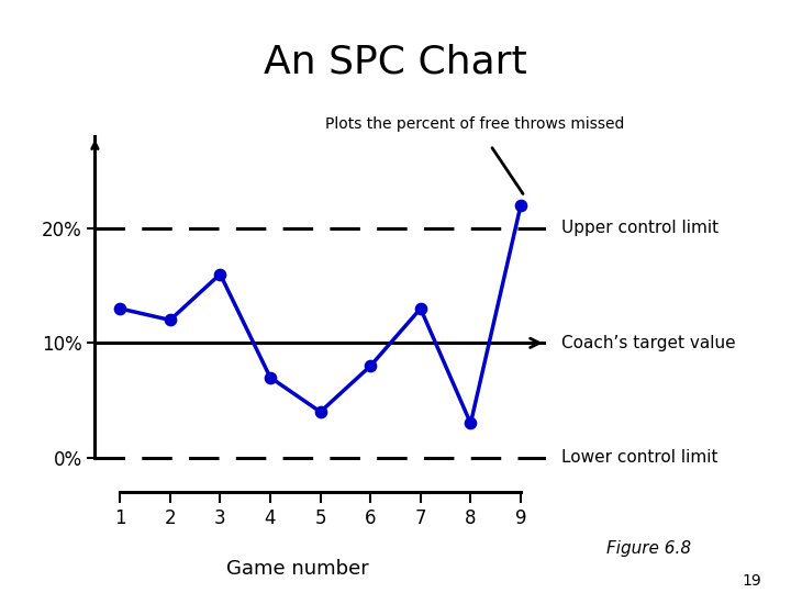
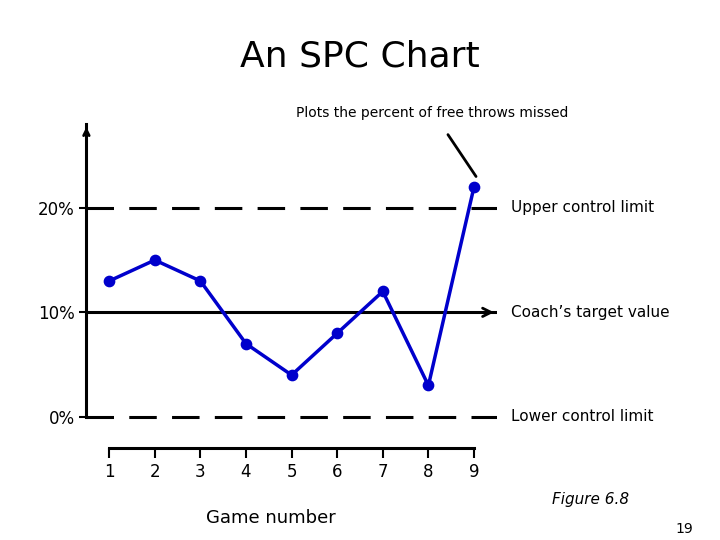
2: 12% -> 15%
3: 16% -> 13%
7: 13% -> 12%
